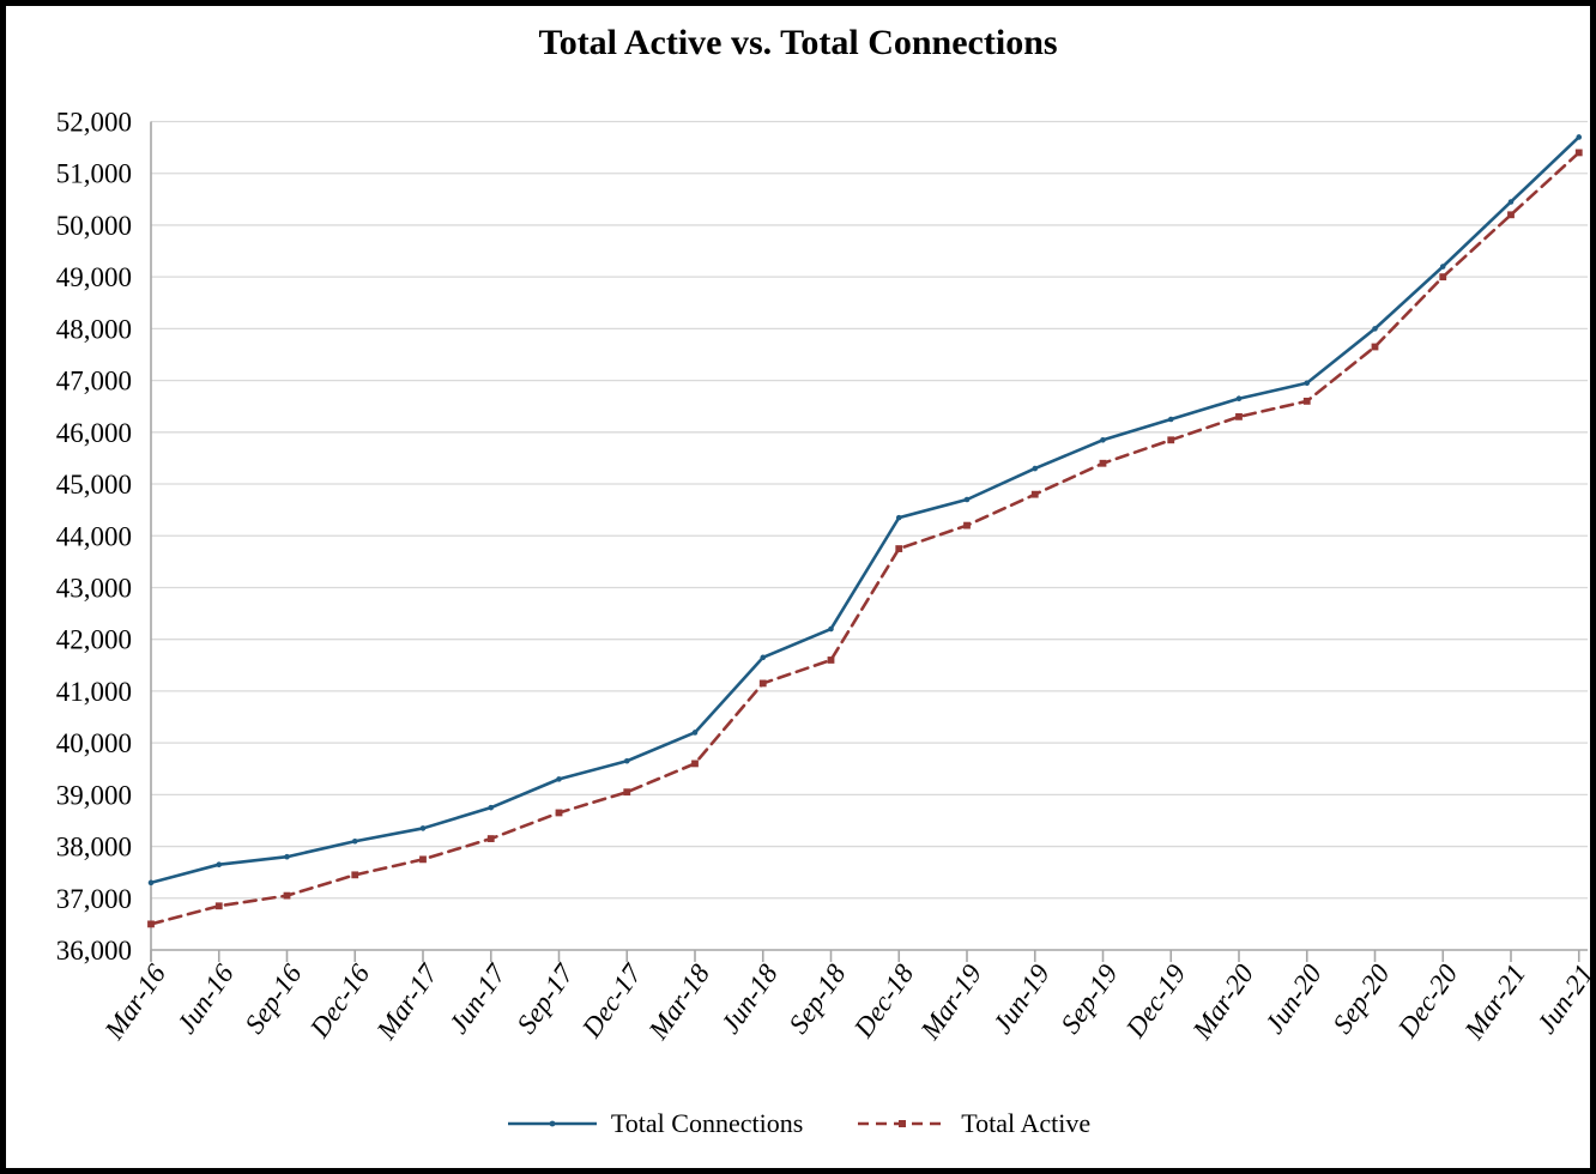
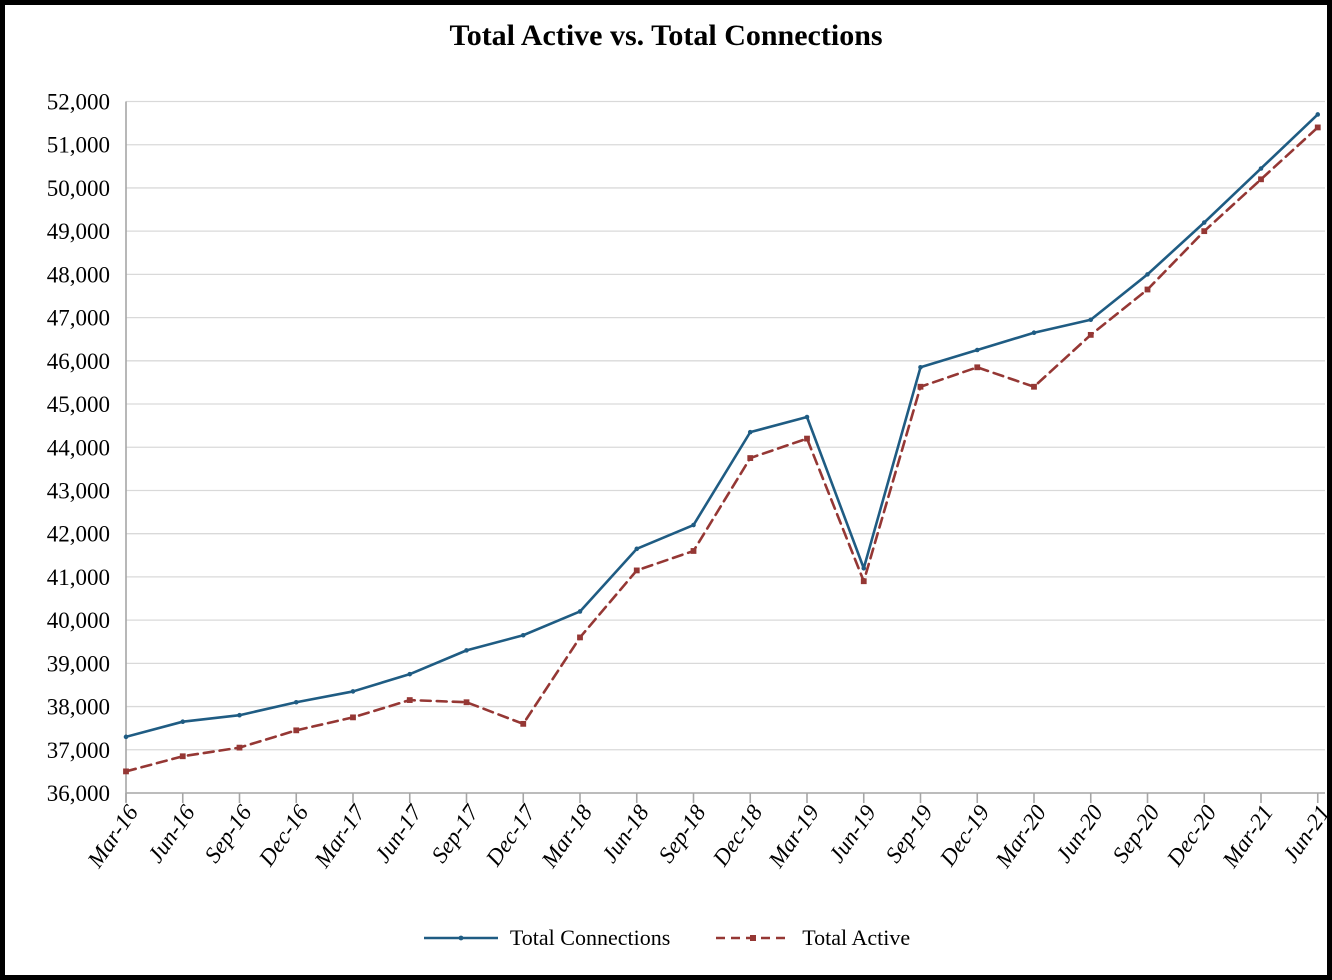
Total Active/Sep-17: 38600 -> 38100
Total Active/Dec-17: 39000 -> 37600
Total Connections/Jun-19: 45300 -> 41200
Total Active/Jun-19: 44800 -> 40900
Total Active/Mar-20: 46300 -> 45400
